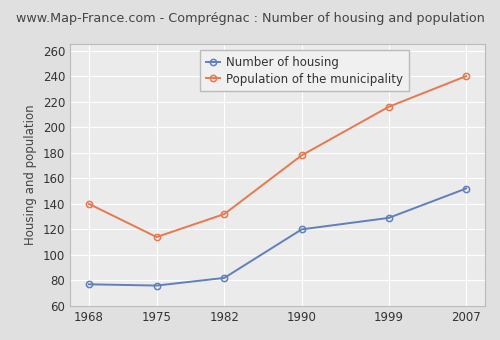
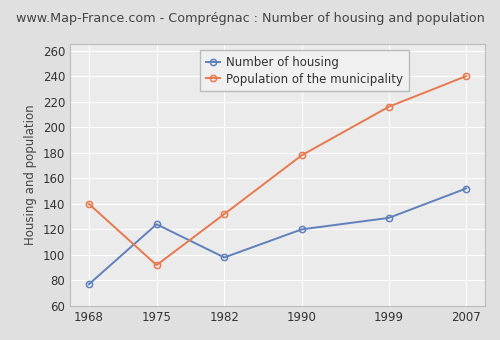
Number of housing/1975: 76 -> 124
Population of the municipality/1975: 114 -> 92
Number of housing/1982: 82 -> 98
